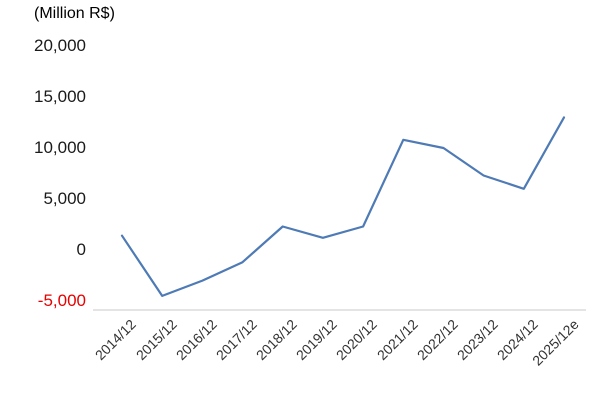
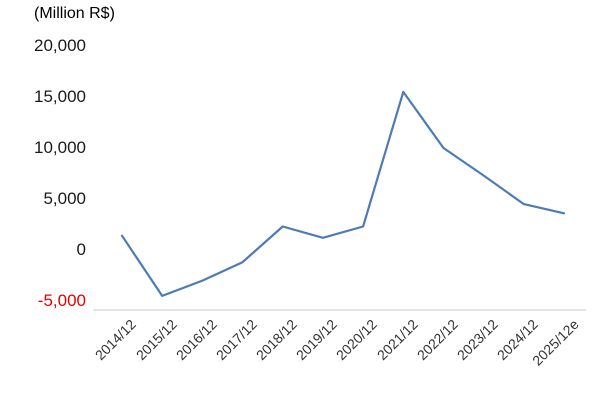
2021/12: 10800 -> 15500
2024/12: 6000 -> 4500
2025/12e: 13000 -> 3600
